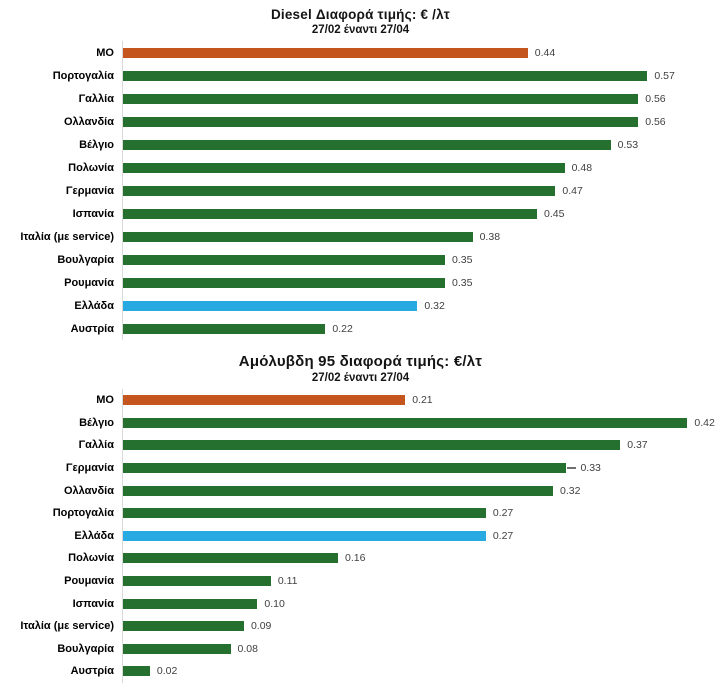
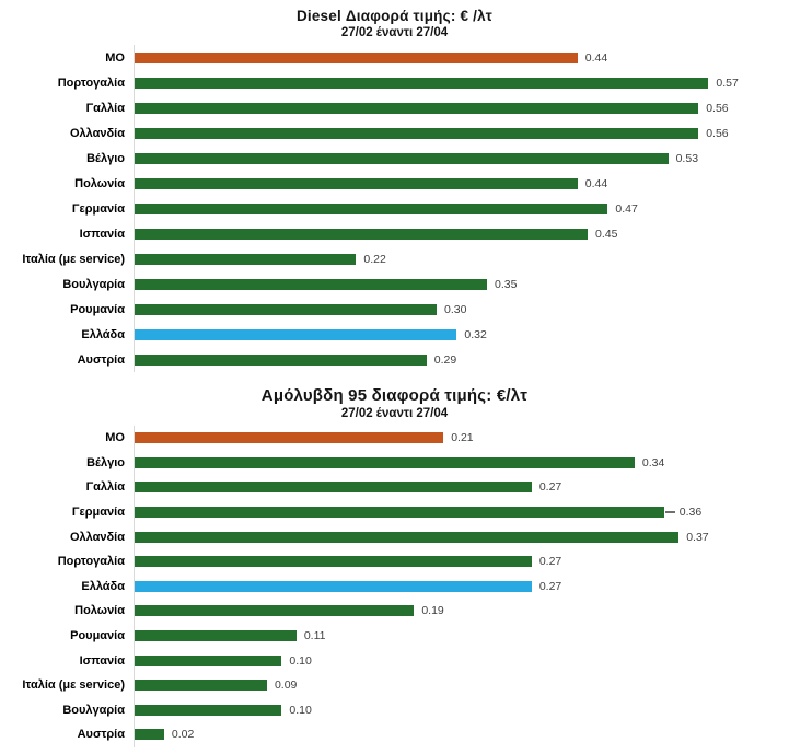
Diesel Διαφορά τιμής: € /λτ/Πολωνία: 0.48 -> 0.44
Diesel Διαφορά τιμής: € /λτ/Ιταλία (με service): 0.38 -> 0.22
Diesel Διαφορά τιμής: € /λτ/Ρουμανία: 0.35 -> 0.30
Diesel Διαφορά τιμής: € /λτ/Αυστρία: 0.22 -> 0.29
Αμόλυβδη 95 διαφορά τιμής: €/λτ/Βέλγιο: 0.42 -> 0.34
Αμόλυβδη 95 διαφορά τιμής: €/λτ/Γαλλία: 0.37 -> 0.27
Αμόλυβδη 95 διαφορά τιμής: €/λτ/Γερμανία: 0.33 -> 0.36
Αμόλυβδη 95 διαφορά τιμής: €/λτ/Ολλανδία: 0.32 -> 0.37
Αμόλυβδη 95 διαφορά τιμής: €/λτ/Πολωνία: 0.16 -> 0.19
Αμόλυβδη 95 διαφορά τιμής: €/λτ/Βουλγαρία: 0.08 -> 0.10
